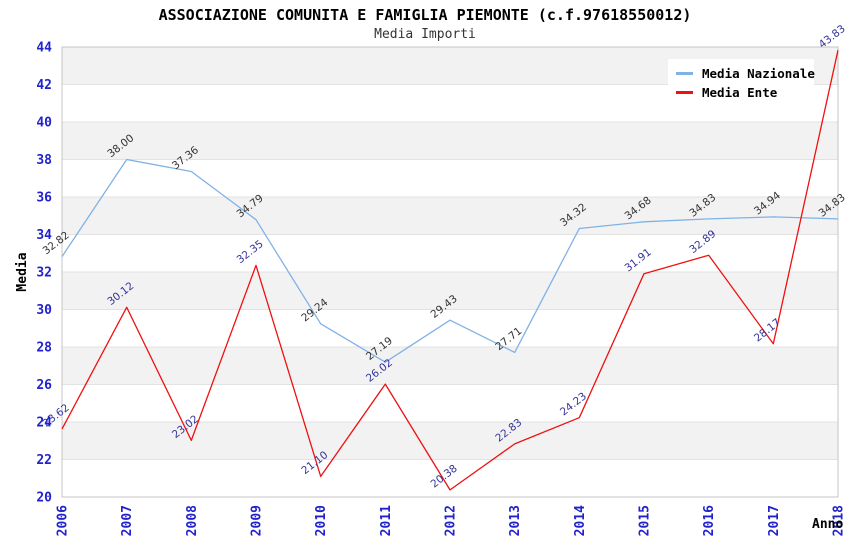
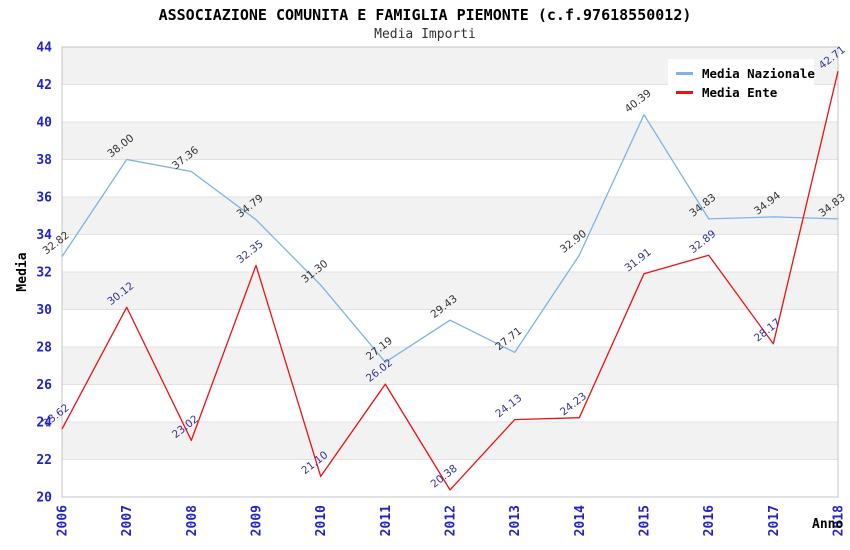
Media Nazionale/2010: 29.24 -> 31.30
Media Ente/2013: 22.83 -> 24.13
Media Nazionale/2014: 34.32 -> 32.90
Media Nazionale/2015: 34.68 -> 40.39
Media Ente/2018: 43.83 -> 42.71
